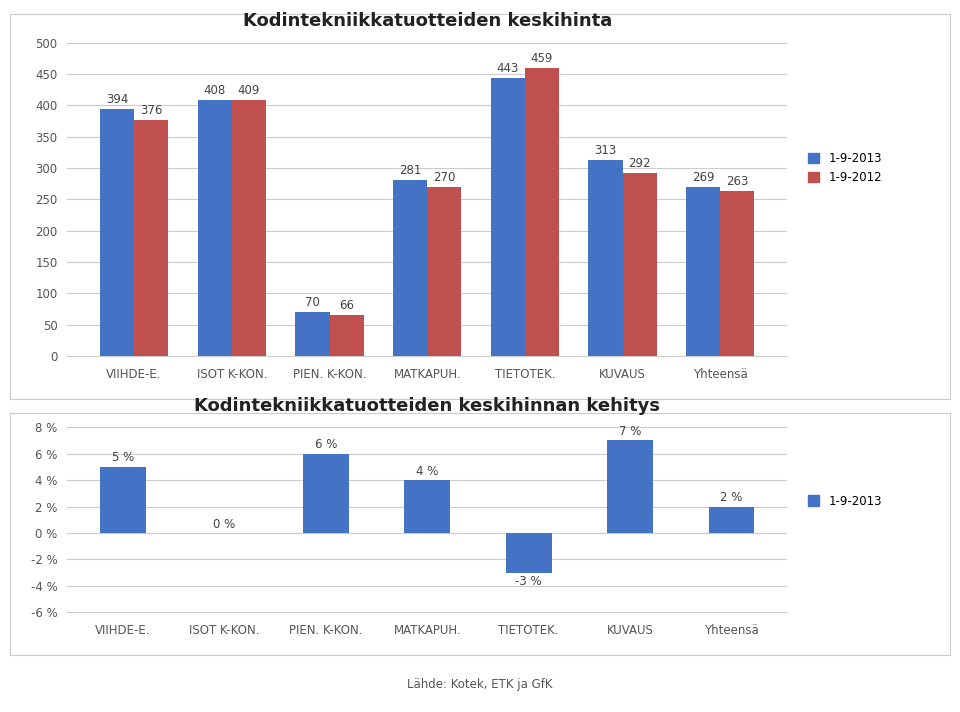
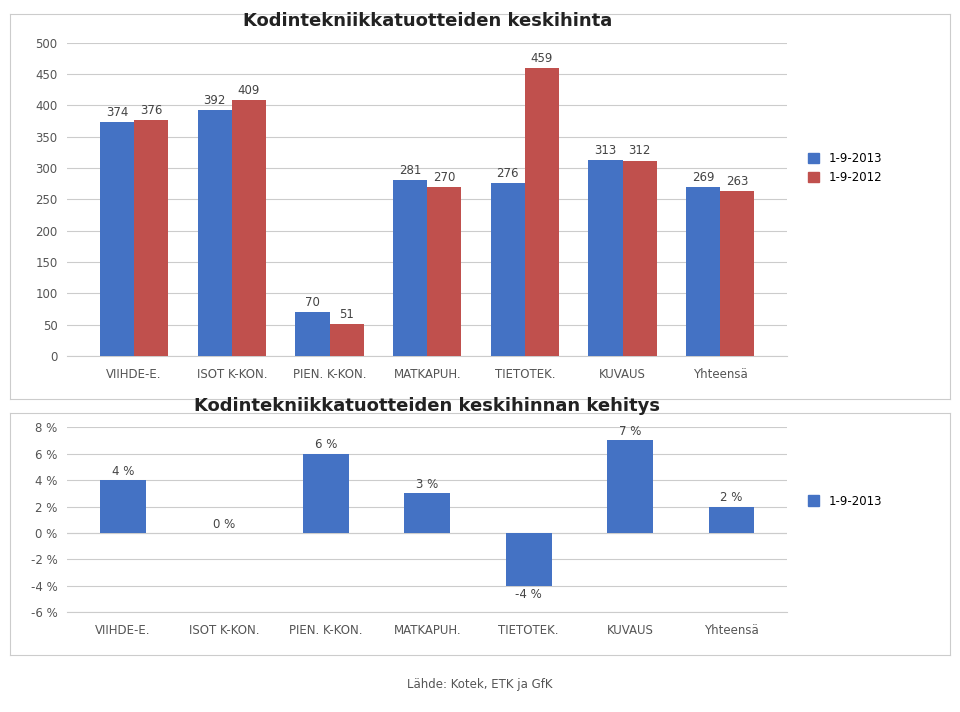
Kodintekniikkatuotteiden keskihinta/1-9-2013/VIIHDE-E.: 394 -> 374
Kodintekniikkatuotteiden keskihinta/1-9-2013/ISOT K-KON.: 408 -> 392
Kodintekniikkatuotteiden keskihinta/1-9-2012/PIEN. K-KON.: 66 -> 51
Kodintekniikkatuotteiden keskihinta/1-9-2013/TIETOTEK.: 443 -> 276
Kodintekniikkatuotteiden keskihinta/1-9-2012/KUVAUS: 292 -> 312
Kodintekniikkatuotteiden keskihinnan kehitys/VIIHDE-E.: 5 -> 4
Kodintekniikkatuotteiden keskihinnan kehitys/MATKAPUH.: 4 -> 3
Kodintekniikkatuotteiden keskihinnan kehitys/TIETOTEK.: -3 -> -4
